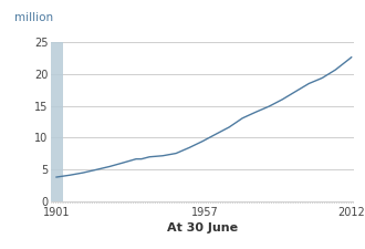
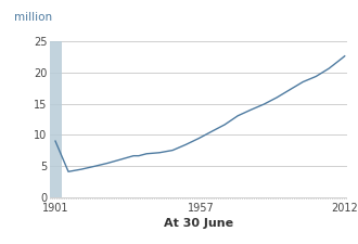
1901: 3.8 -> 9.0
